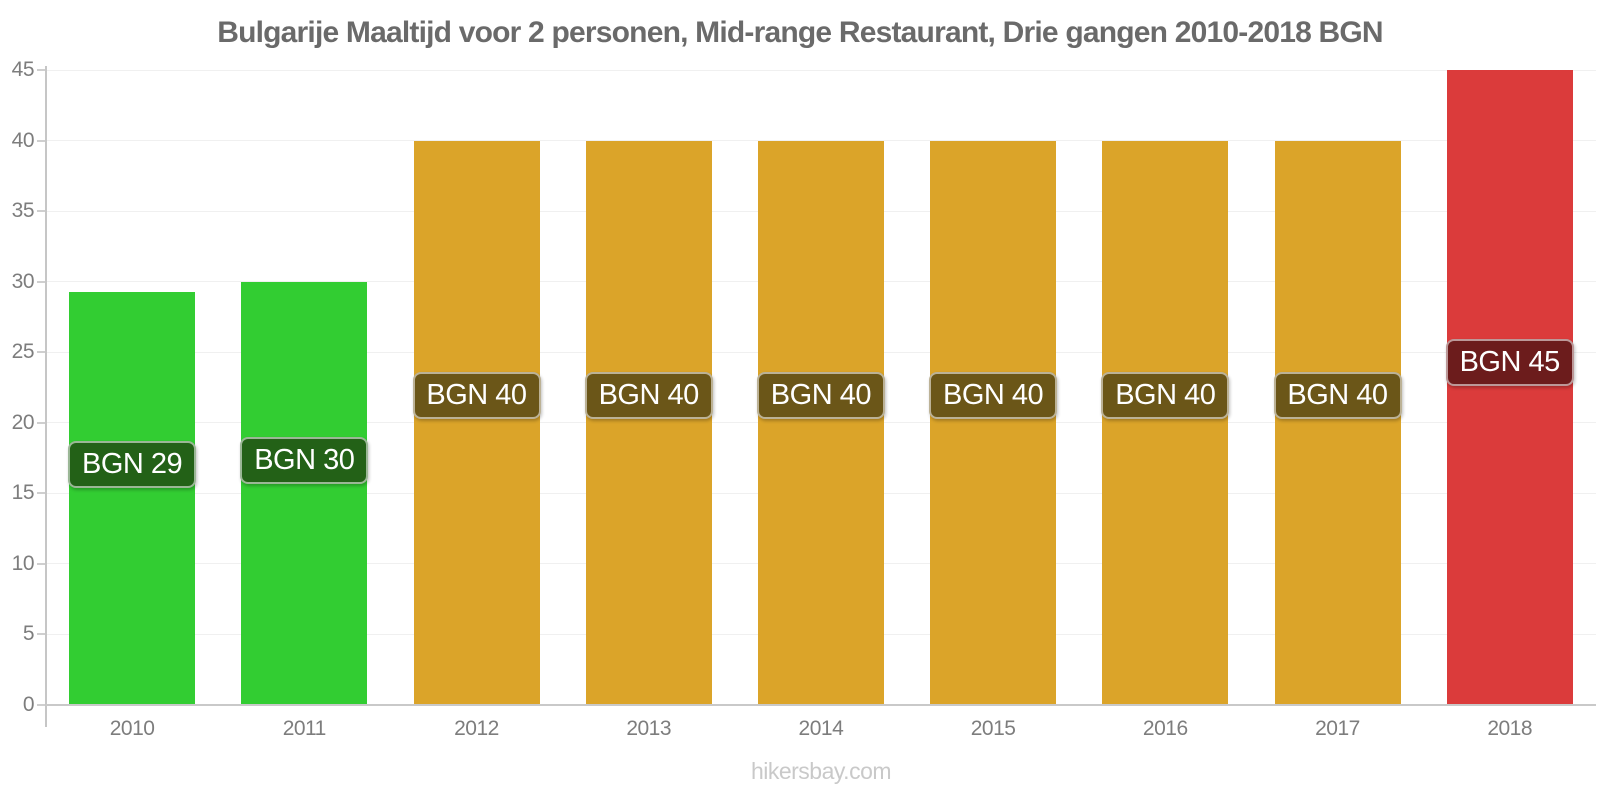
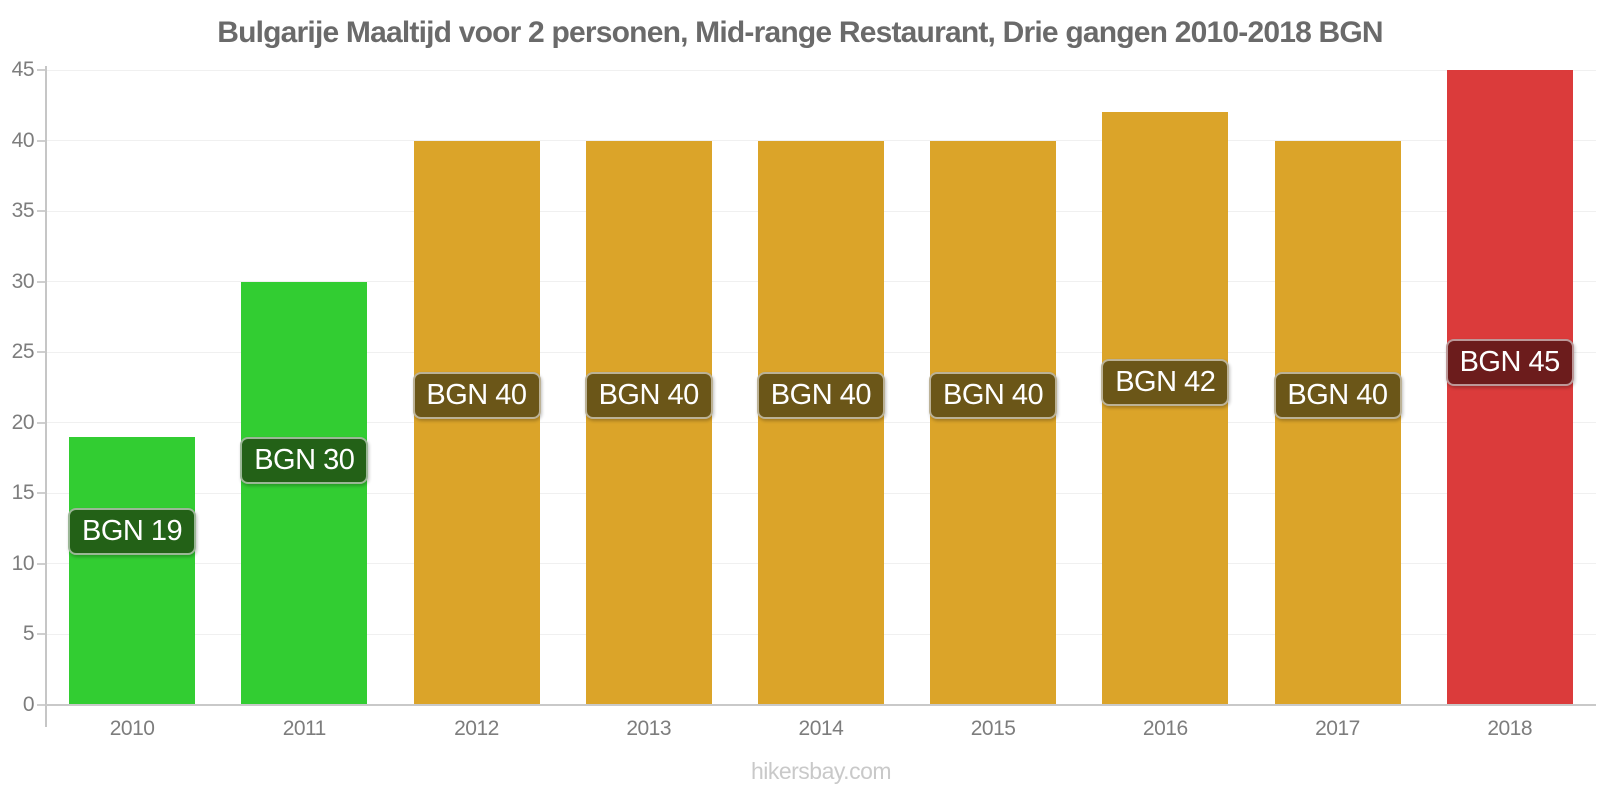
2010: 29 -> 19
2016: 40 -> 42
